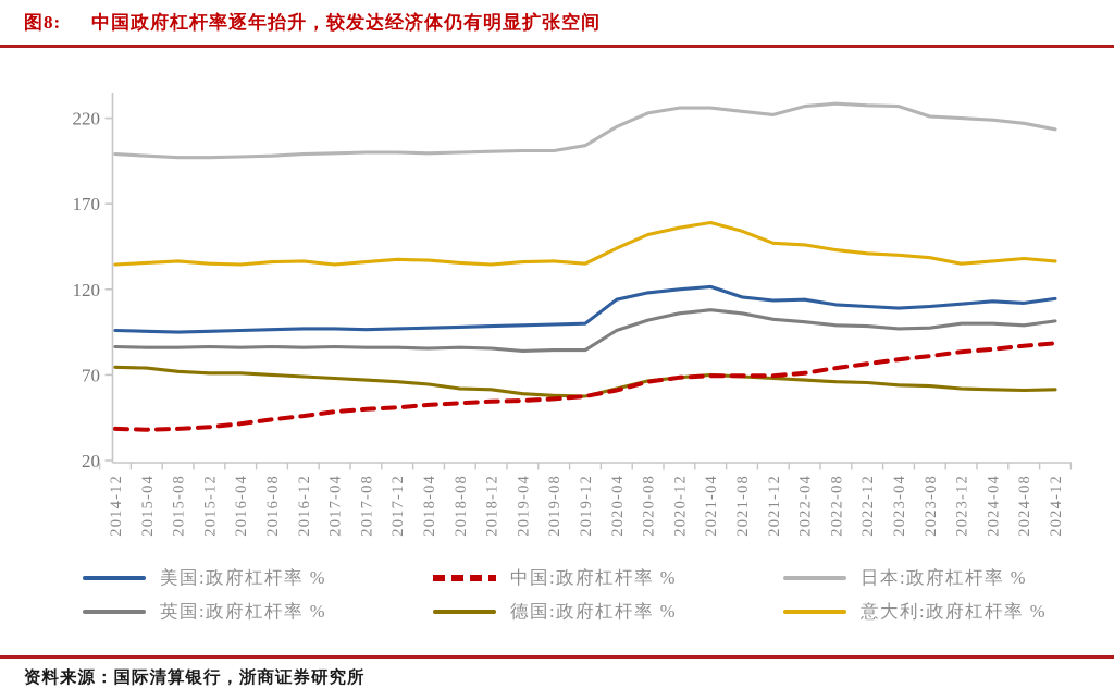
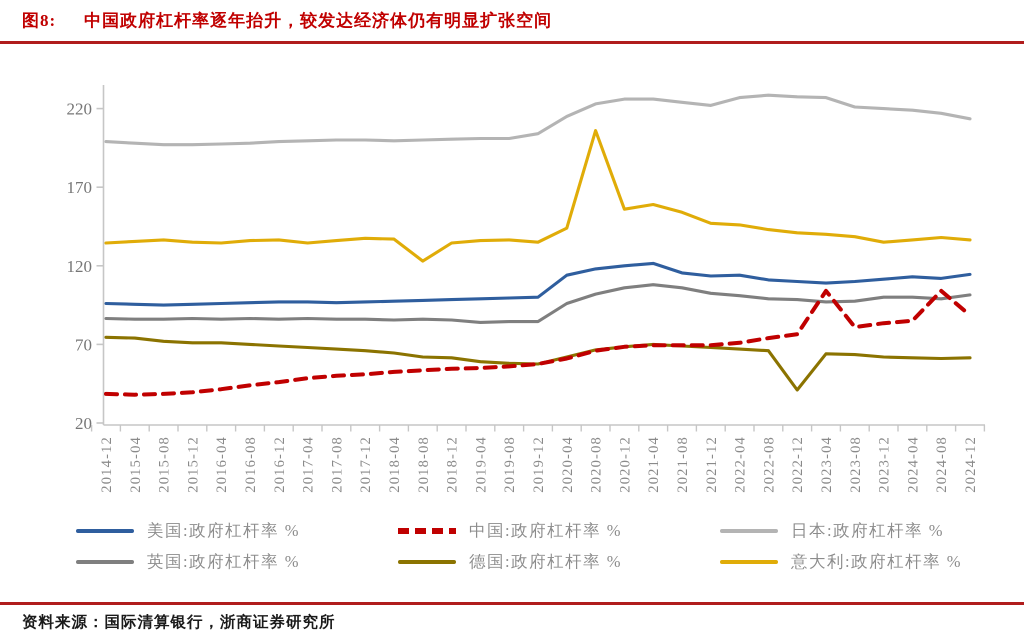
意大利:政府杠杆率 %/2018-08: 136 -> 123
意大利:政府杠杆率 %/2020-08: 152 -> 206
德国:政府杠杆率 %/2022-12: 66 -> 41
中国:政府杠杆率 %/2023-04: 79 -> 104
中国:政府杠杆率 %/2024-08: 87 -> 104
